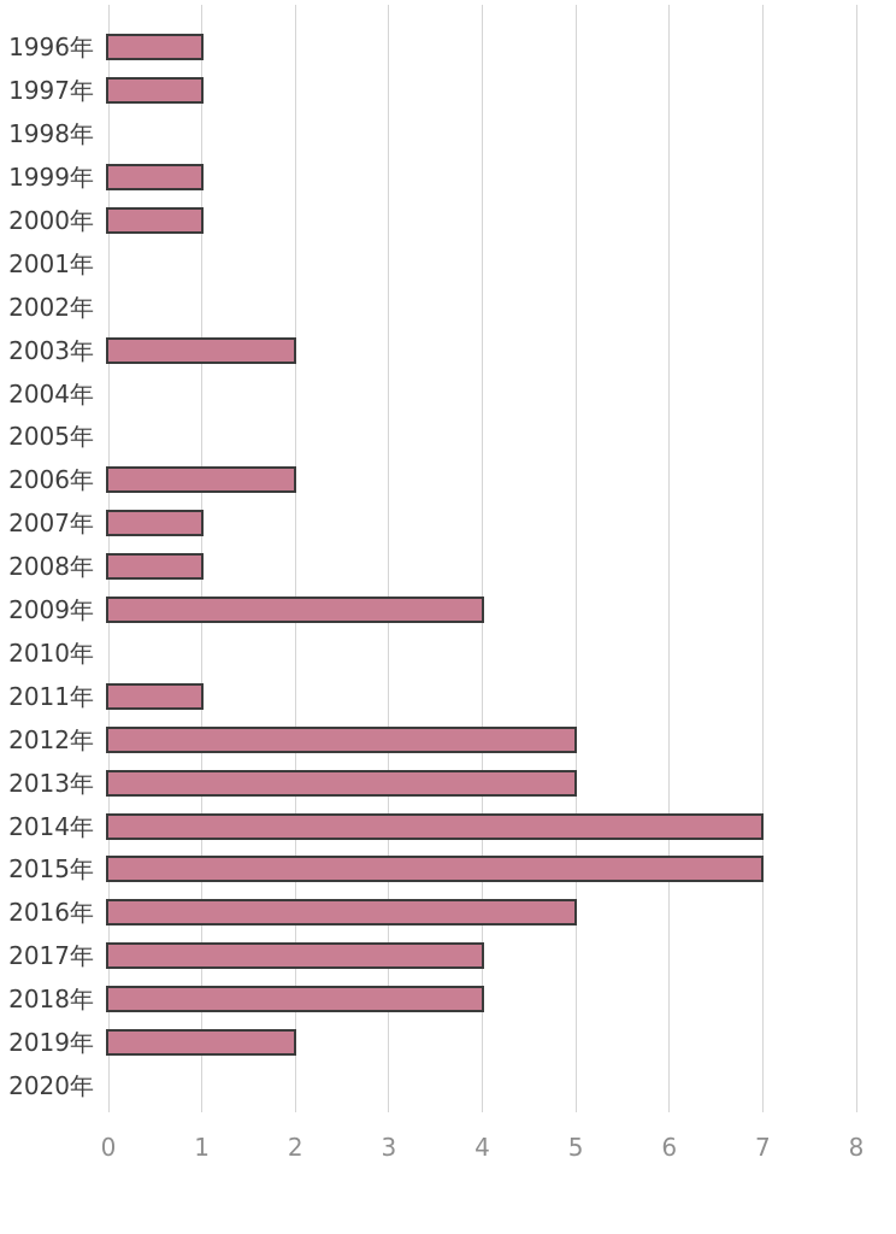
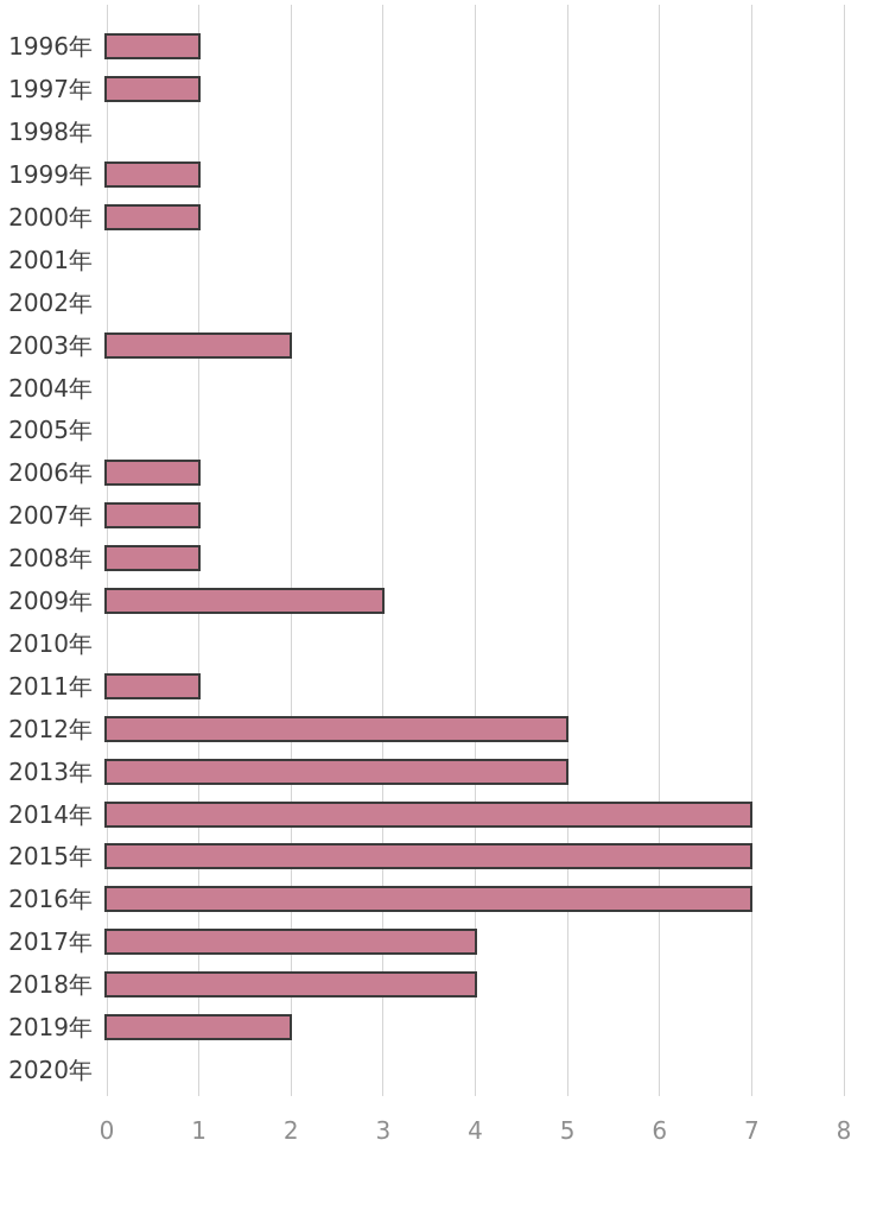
2006年: 2 -> 1
2009年: 4 -> 3
2016年: 5 -> 7
